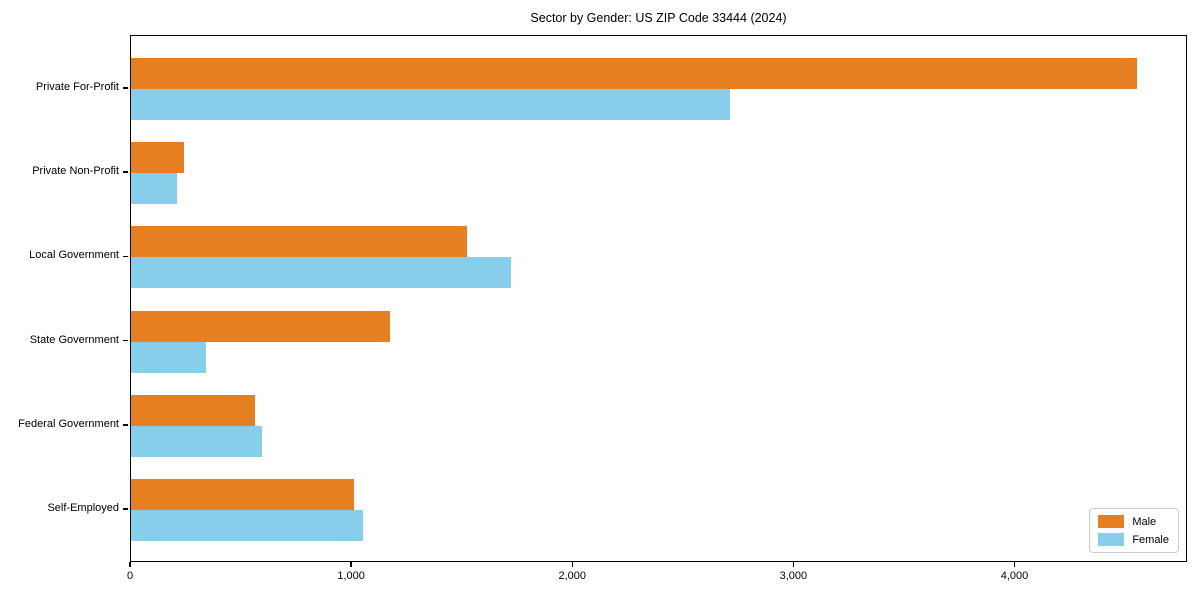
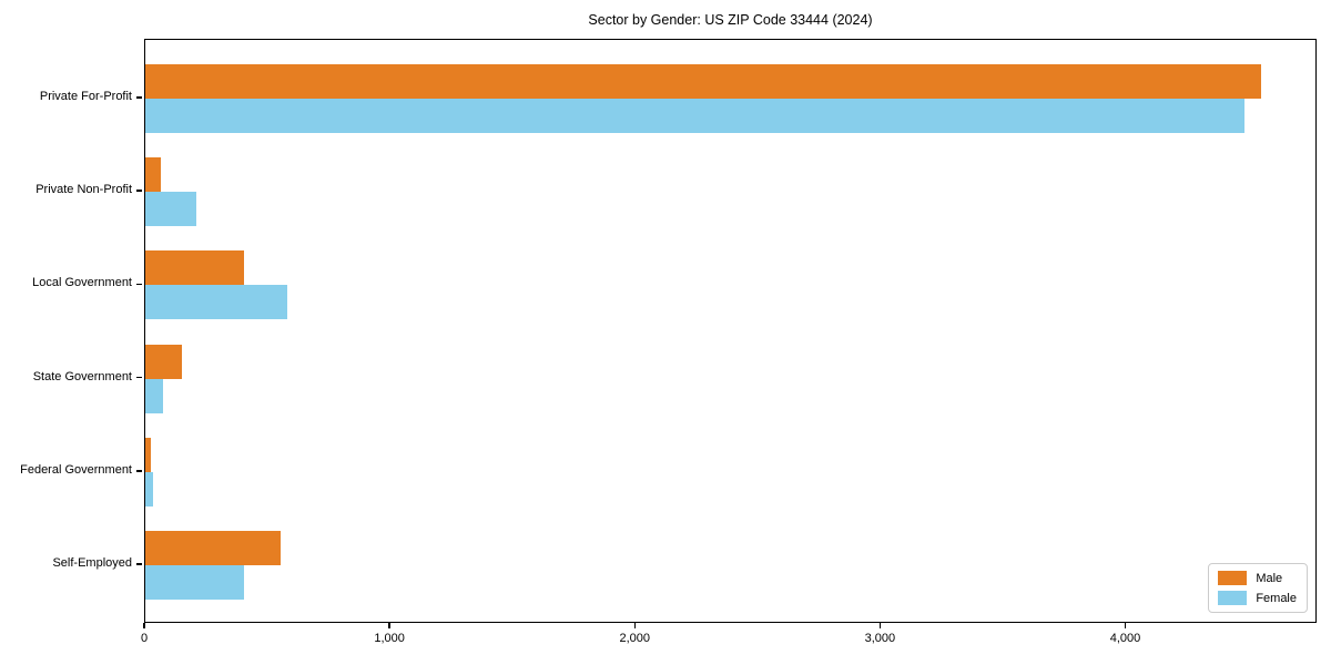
Female/Private For-Profit: 2710 -> 4480
Male/Private Non-Profit: 240 -> 60
Male/Local Government: 1520 -> 400
Female/Local Government: 1720 -> 580
Male/State Government: 1170 -> 150
Female/State Government: 340 -> 70
Male/Federal Government: 560 -> 20
Female/Federal Government: 590 -> 30
Male/Self-Employed: 1010 -> 550
Female/Self-Employed: 1050 -> 400
